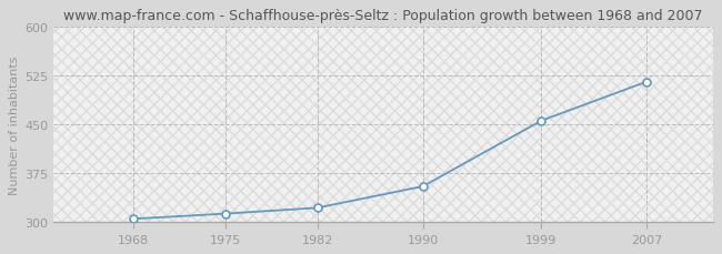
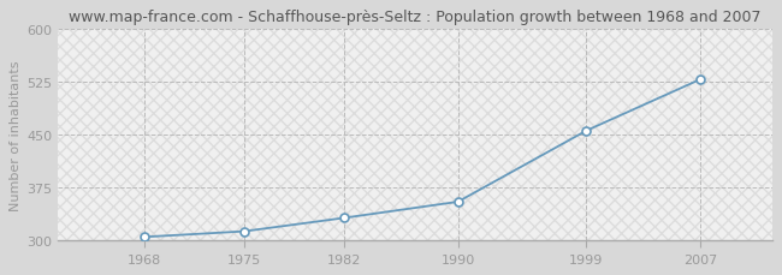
1982: 322 -> 332
2007: 516 -> 529
